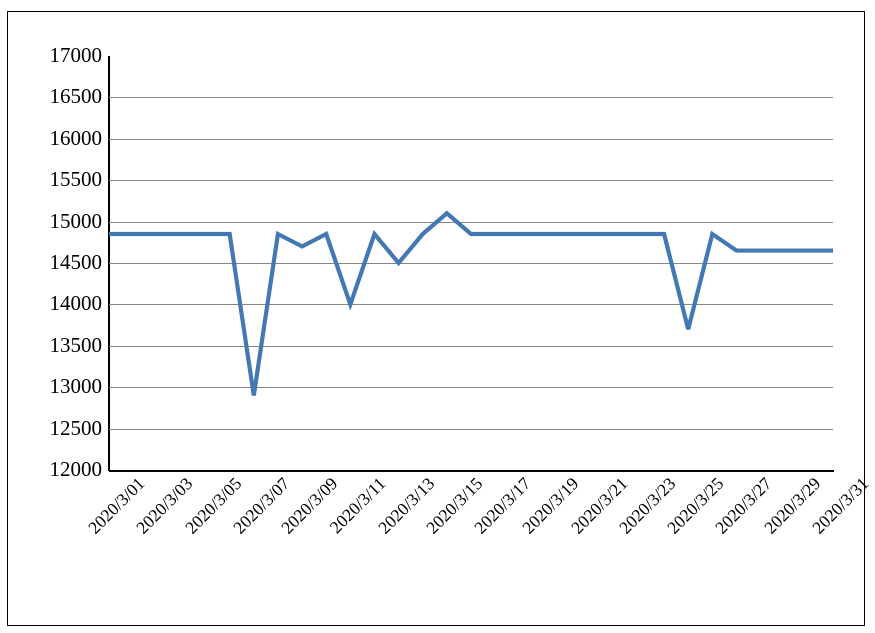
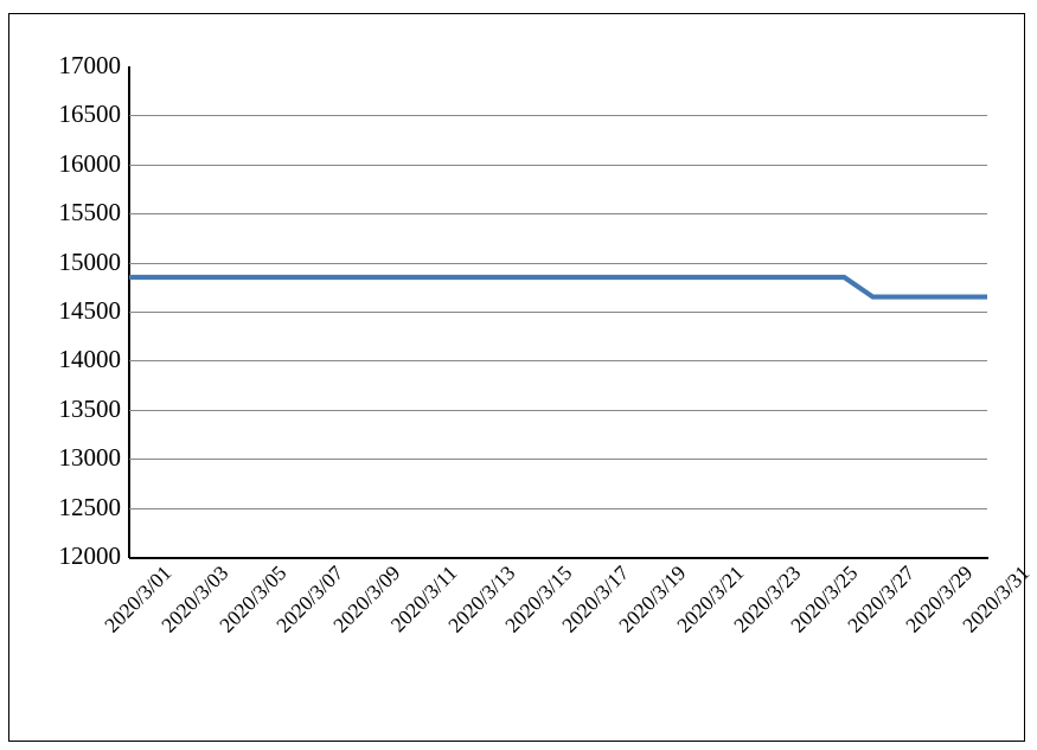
2020/3/07: 12900 -> 14800
2020/3/09: 14700 -> 14800
2020/3/11: 14000 -> 14800
2020/3/13: 14500 -> 14800
2020/3/15: 15100 -> 14800
2020/3/25: 13700 -> 14800
